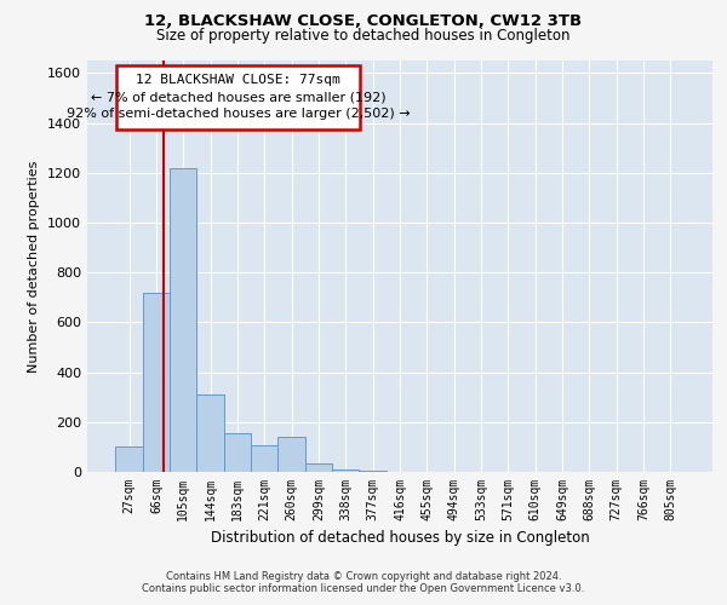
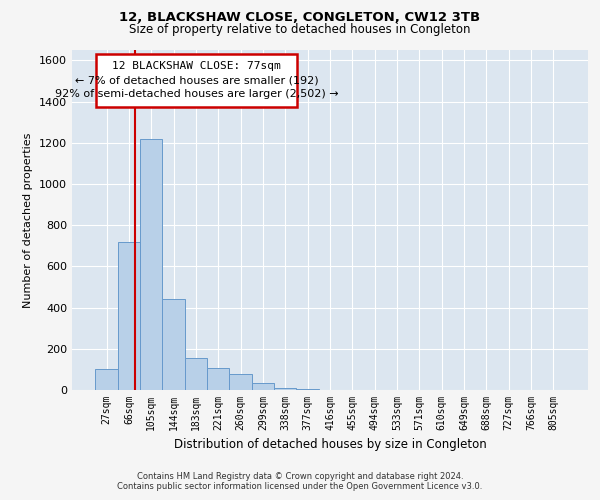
144sqm: 310 -> 440
260sqm: 140 -> 80
